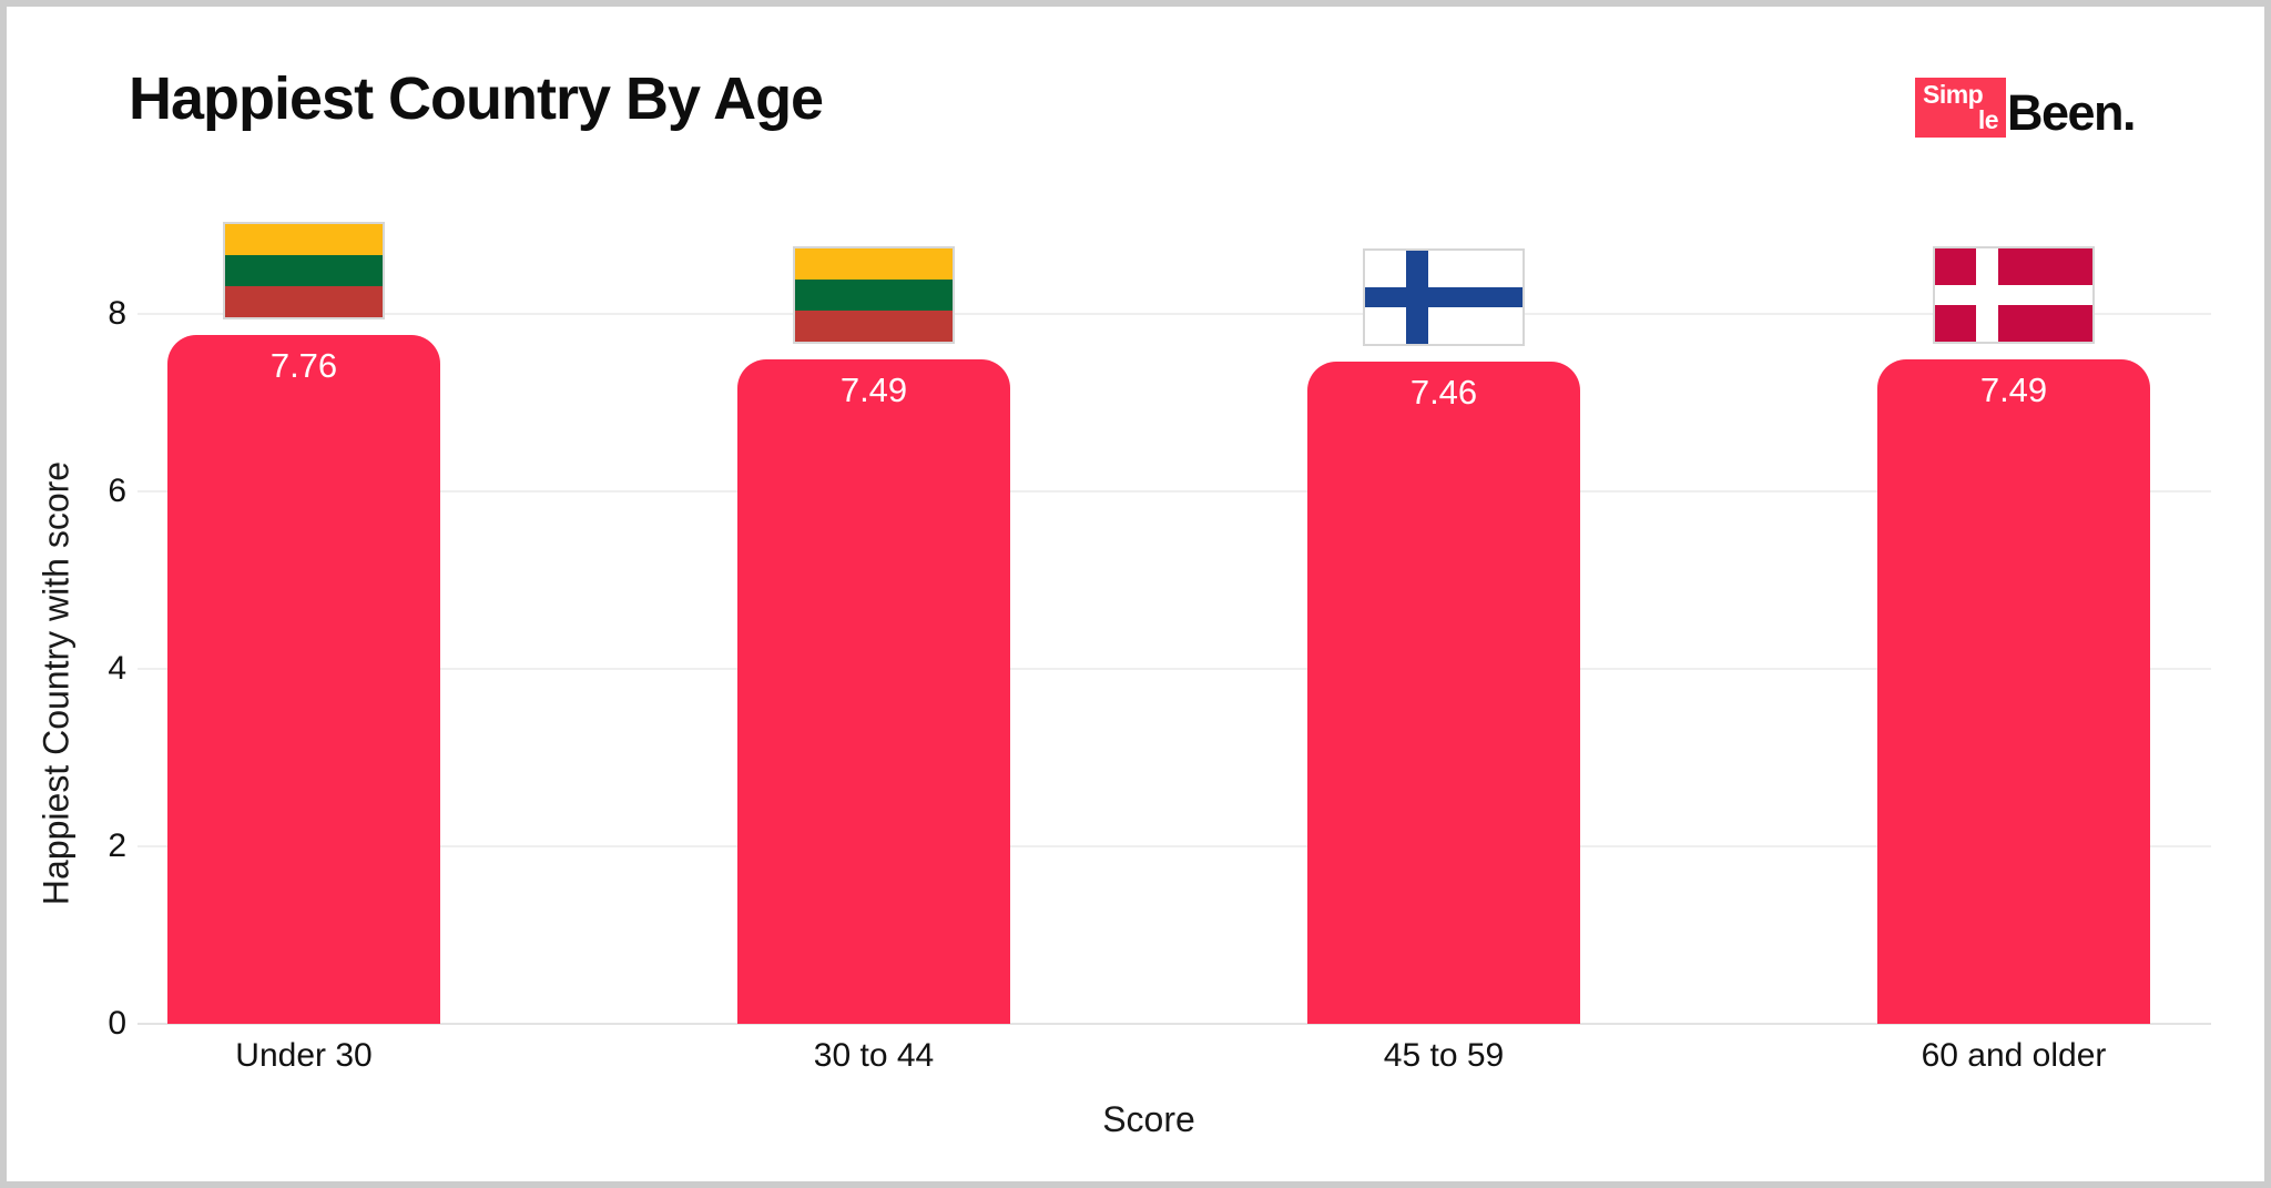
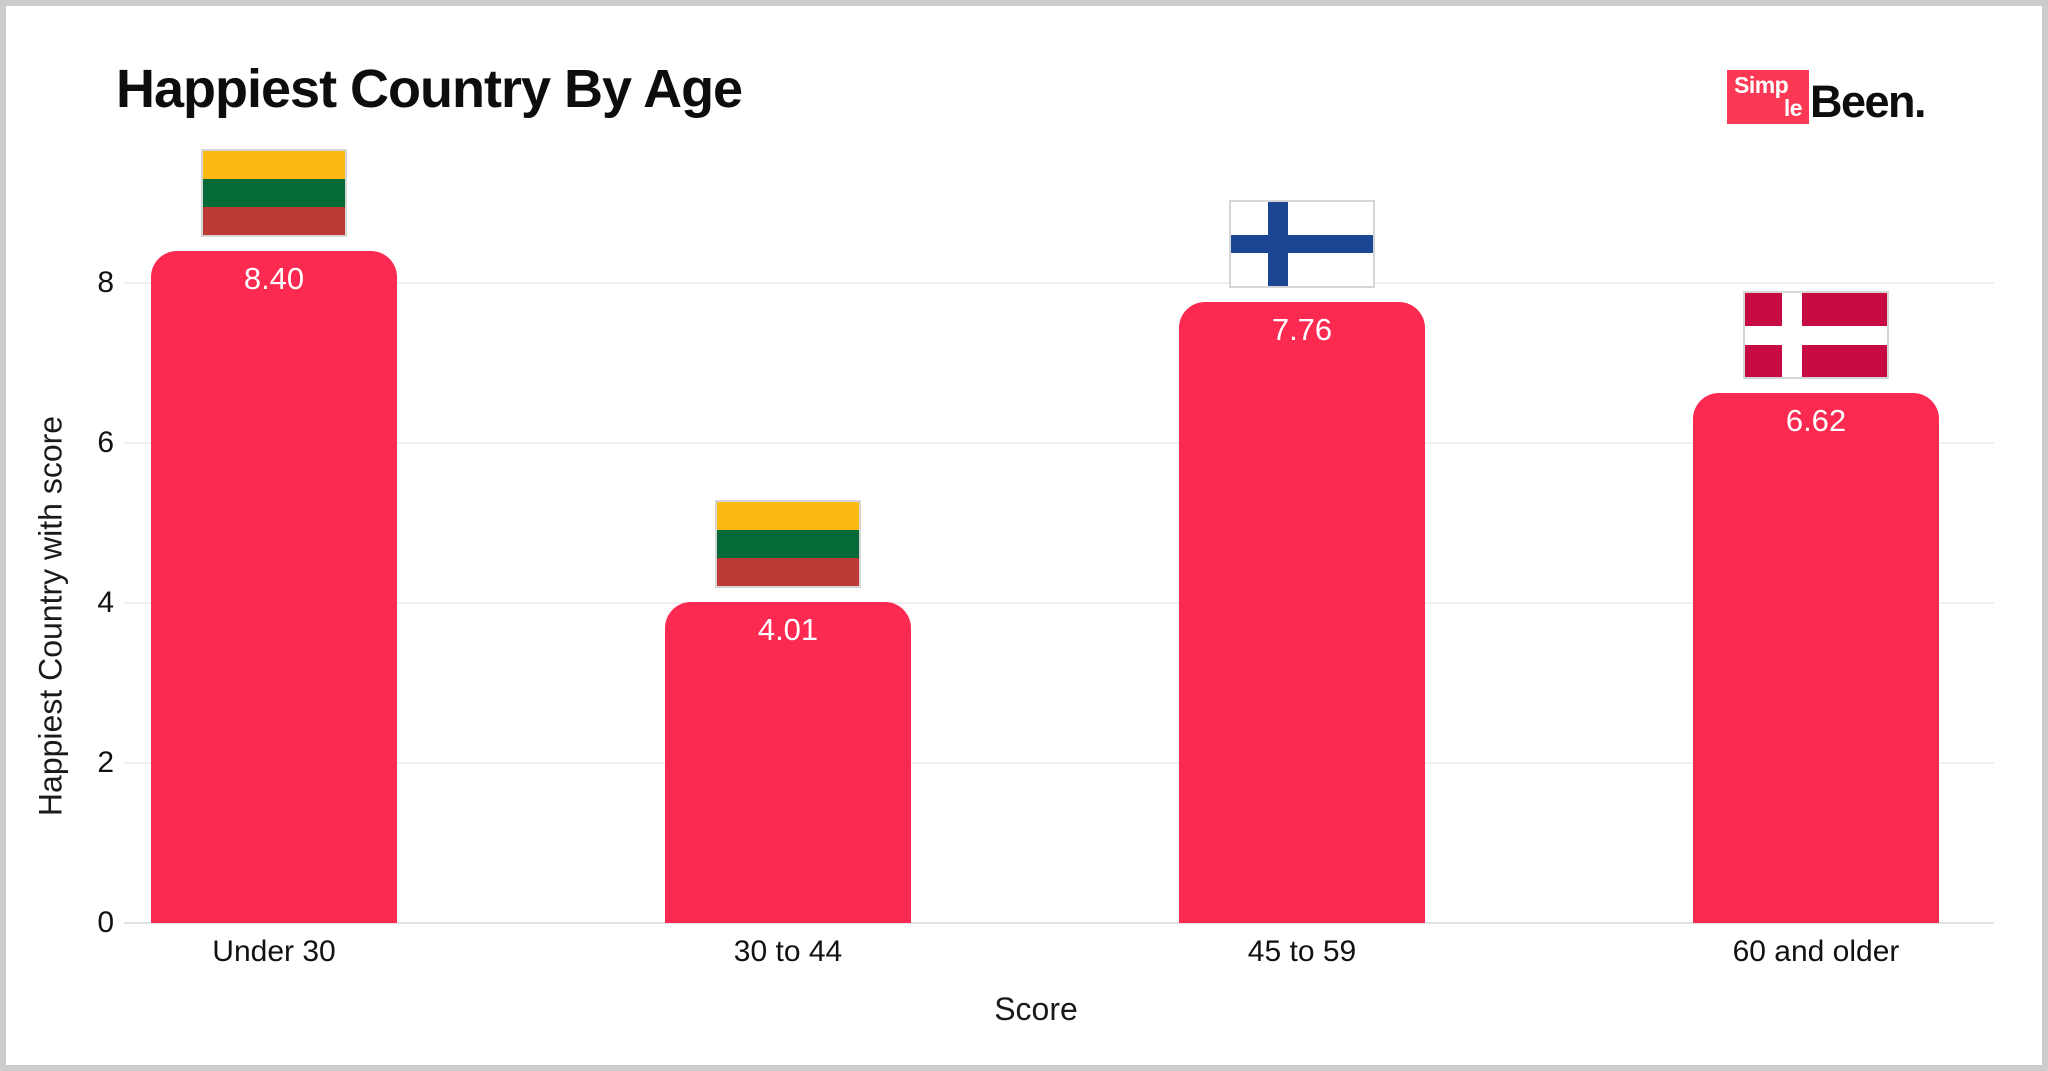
Under 30: 7.76 -> 8.40
30 to 44: 7.49 -> 4.01
45 to 59: 7.46 -> 7.76
60 and older: 7.49 -> 6.62
